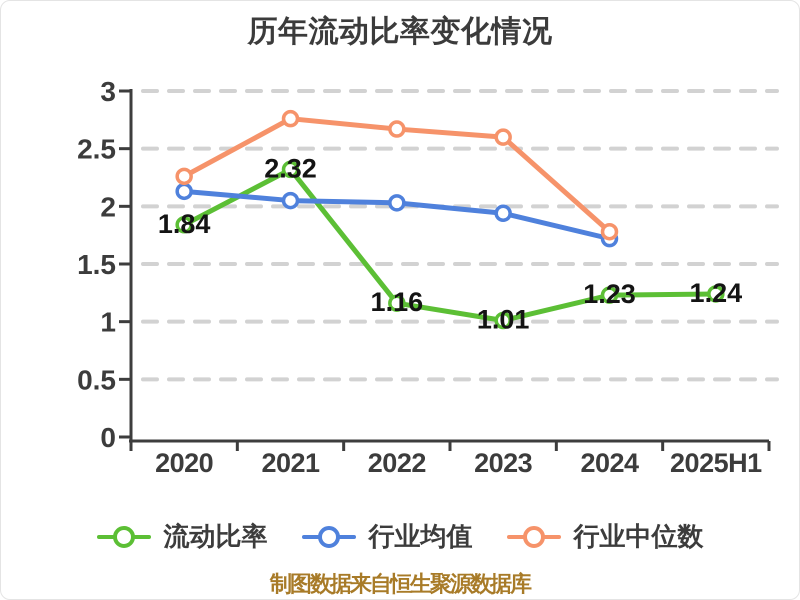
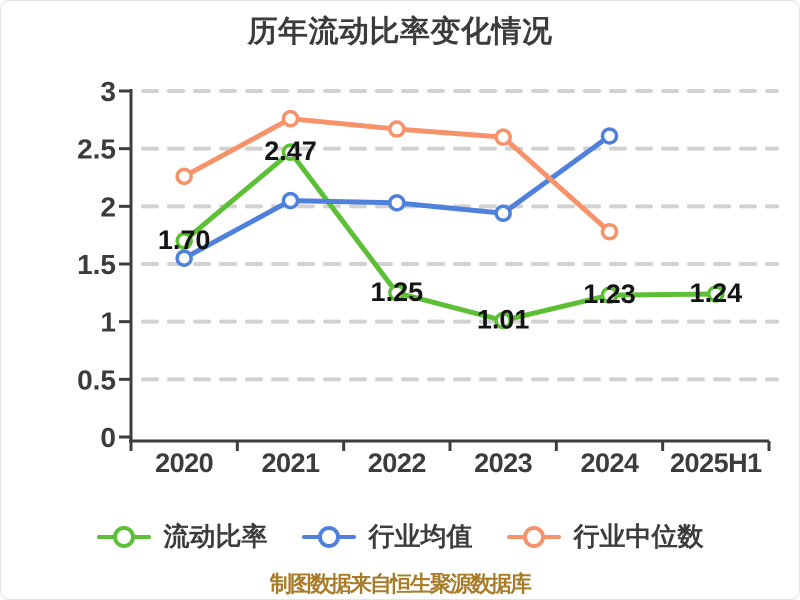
流动比率/2020: 1.84 -> 1.70
行业均值/2020: 2.13 -> 1.55
流动比率/2021: 2.32 -> 2.47
流动比率/2022: 1.16 -> 1.25
行业均值/2024: 1.72 -> 2.61
